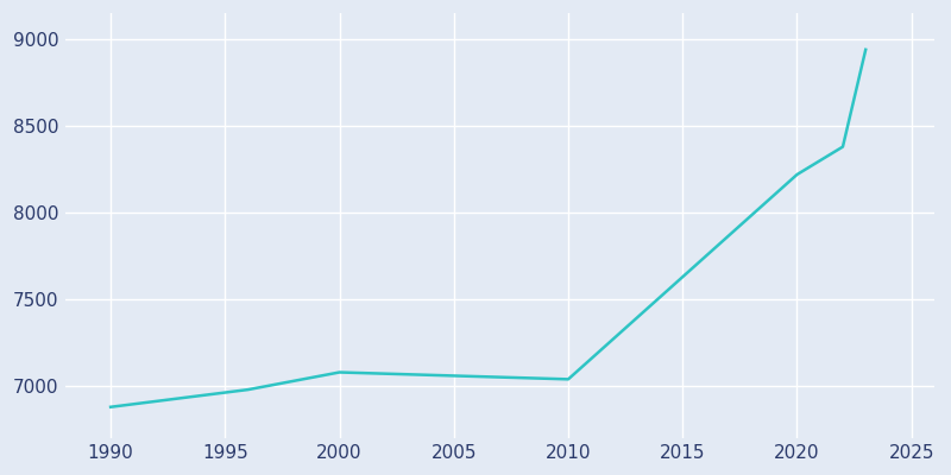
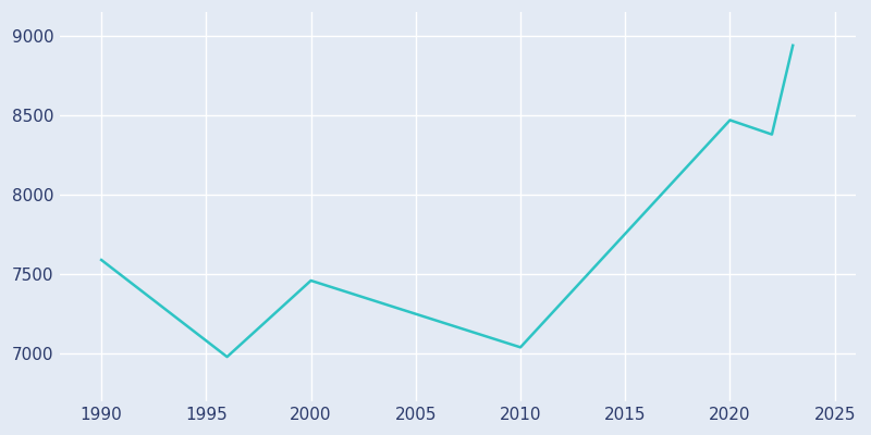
1990: 6880 -> 7590
2000: 7080 -> 7460
2020: 8220 -> 8470
